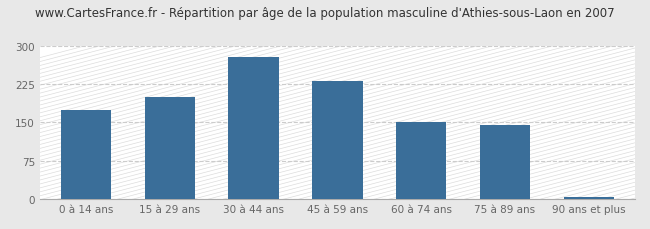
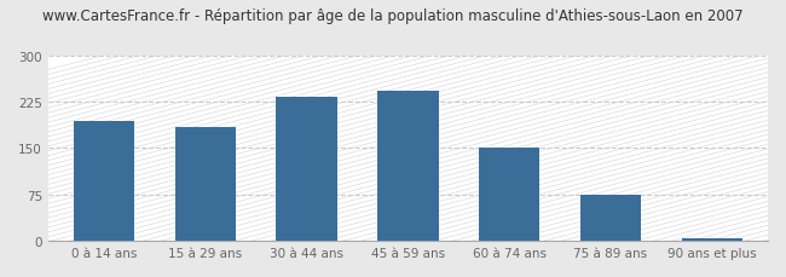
0 à 14 ans: 174 -> 193
15 à 29 ans: 200 -> 183
30 à 44 ans: 278 -> 233
45 à 59 ans: 230 -> 243
75 à 89 ans: 144 -> 75
